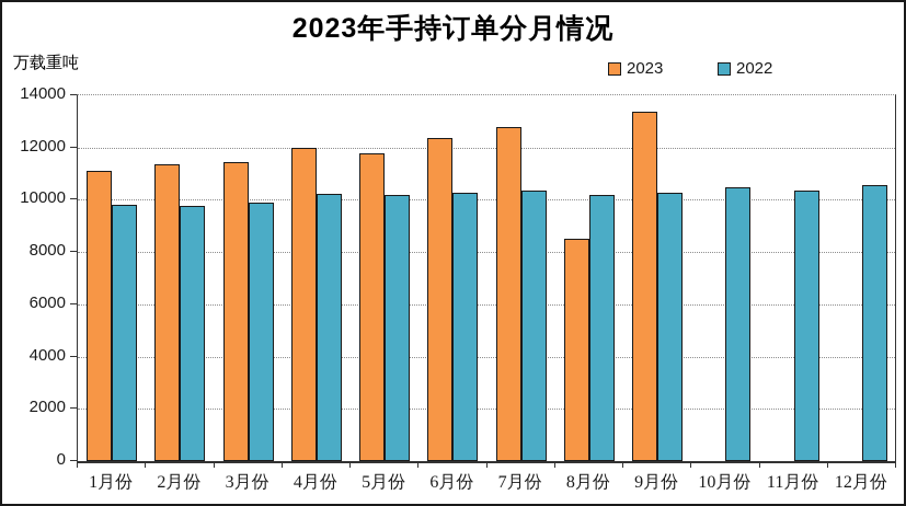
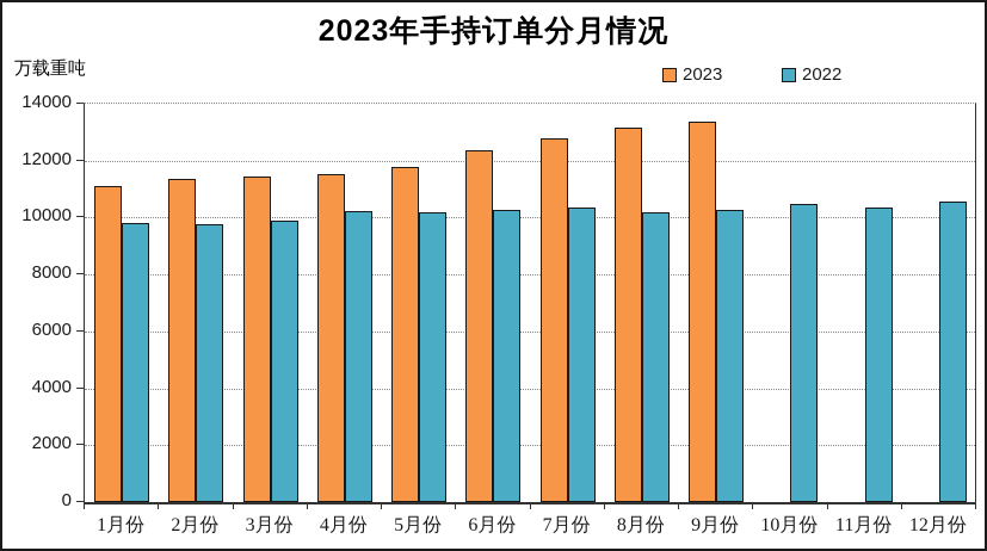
2023/4月份: 12000 -> 11500
2023/8月份: 8500 -> 13200
